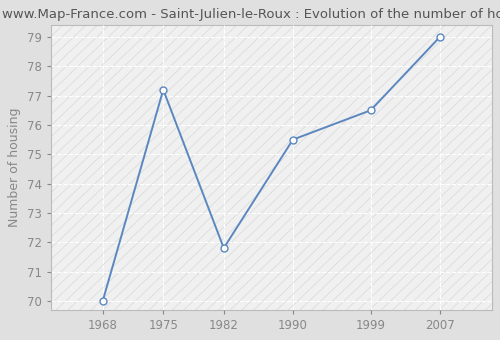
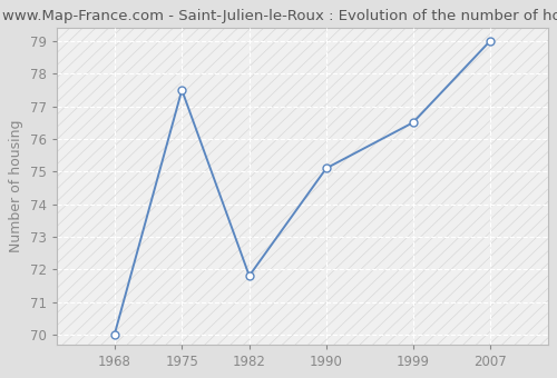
1975: 77.2 -> 77.5
1990: 75.5 -> 75.1
